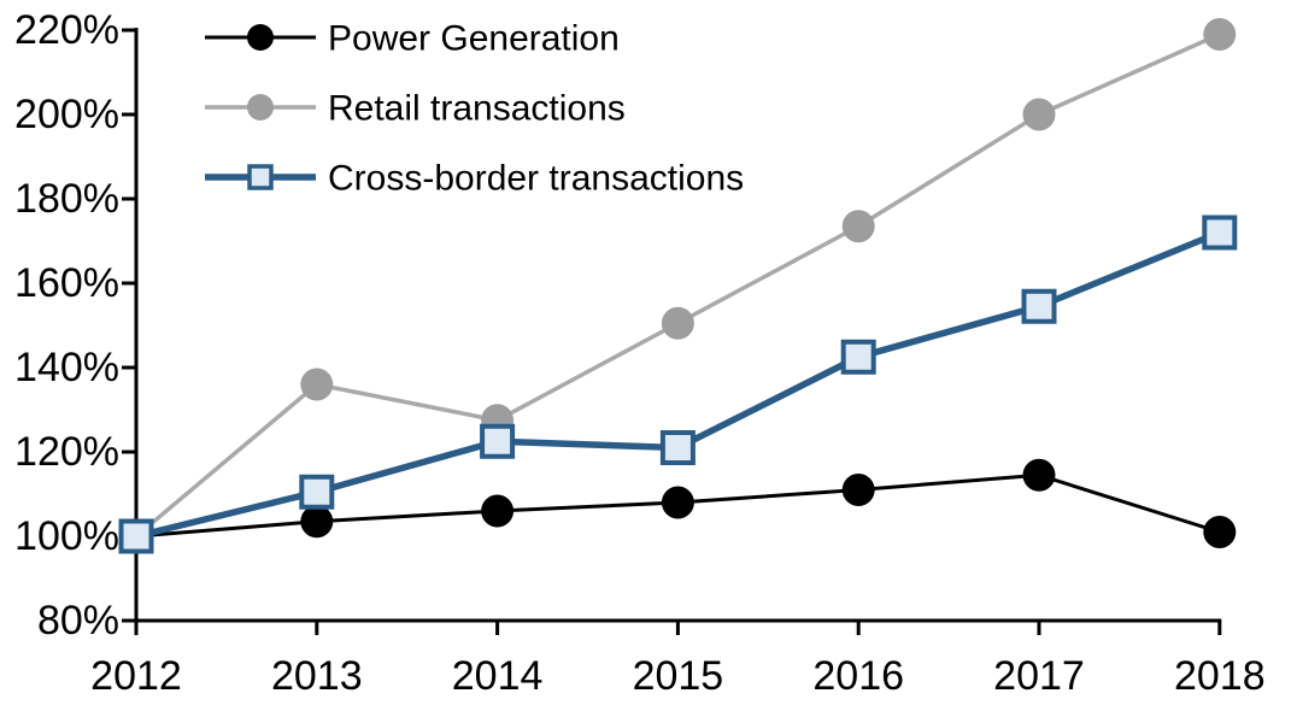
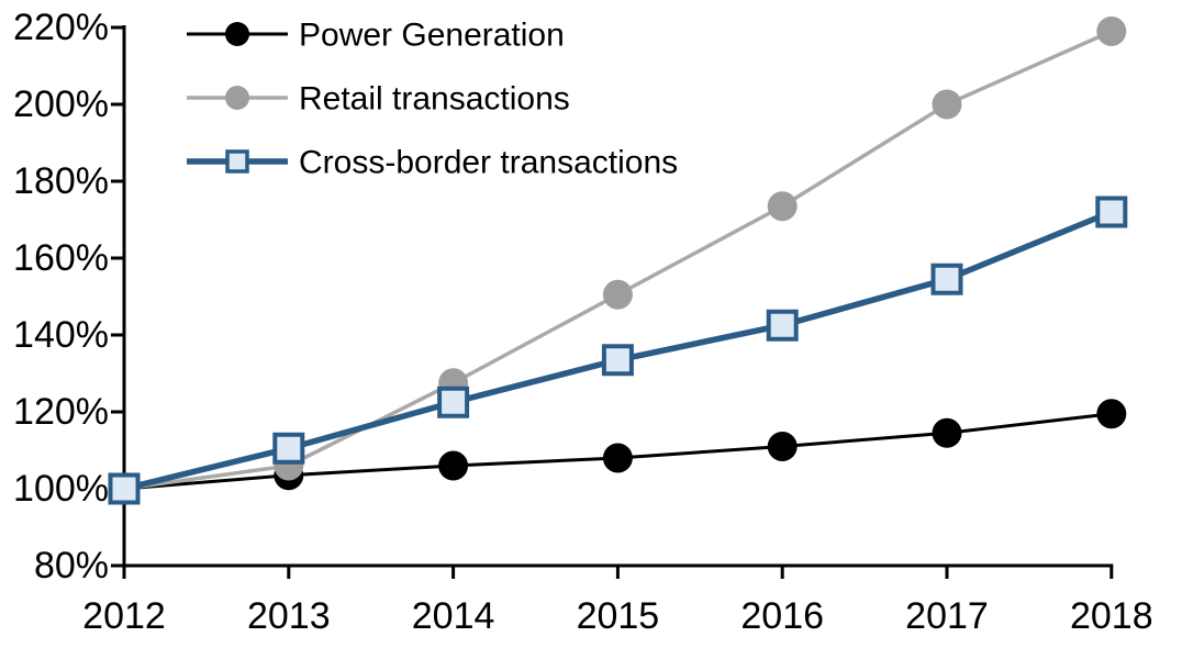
Retail transactions/2013: 136% -> 106%
Cross-border transactions/2015: 121% -> 134%
Power Generation/2018: 101% -> 120%
